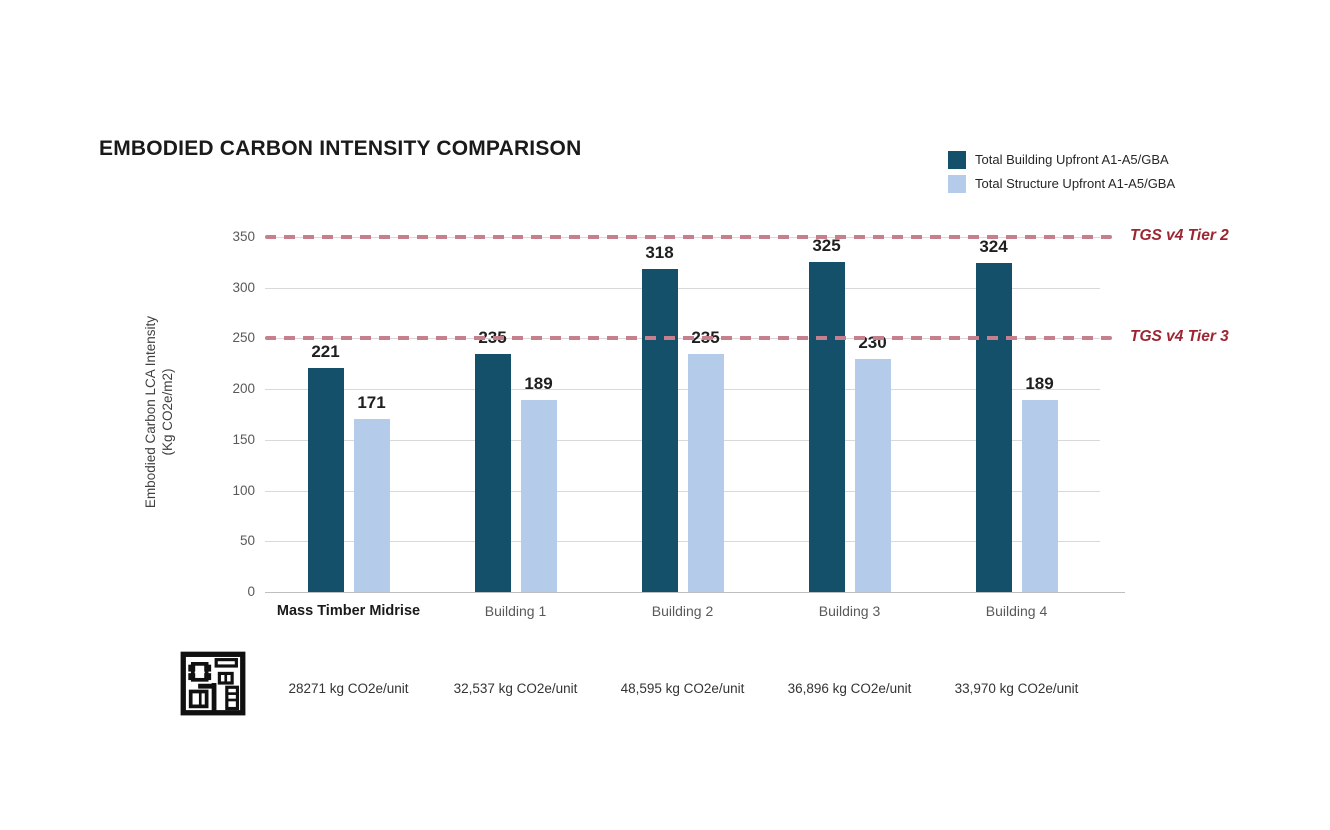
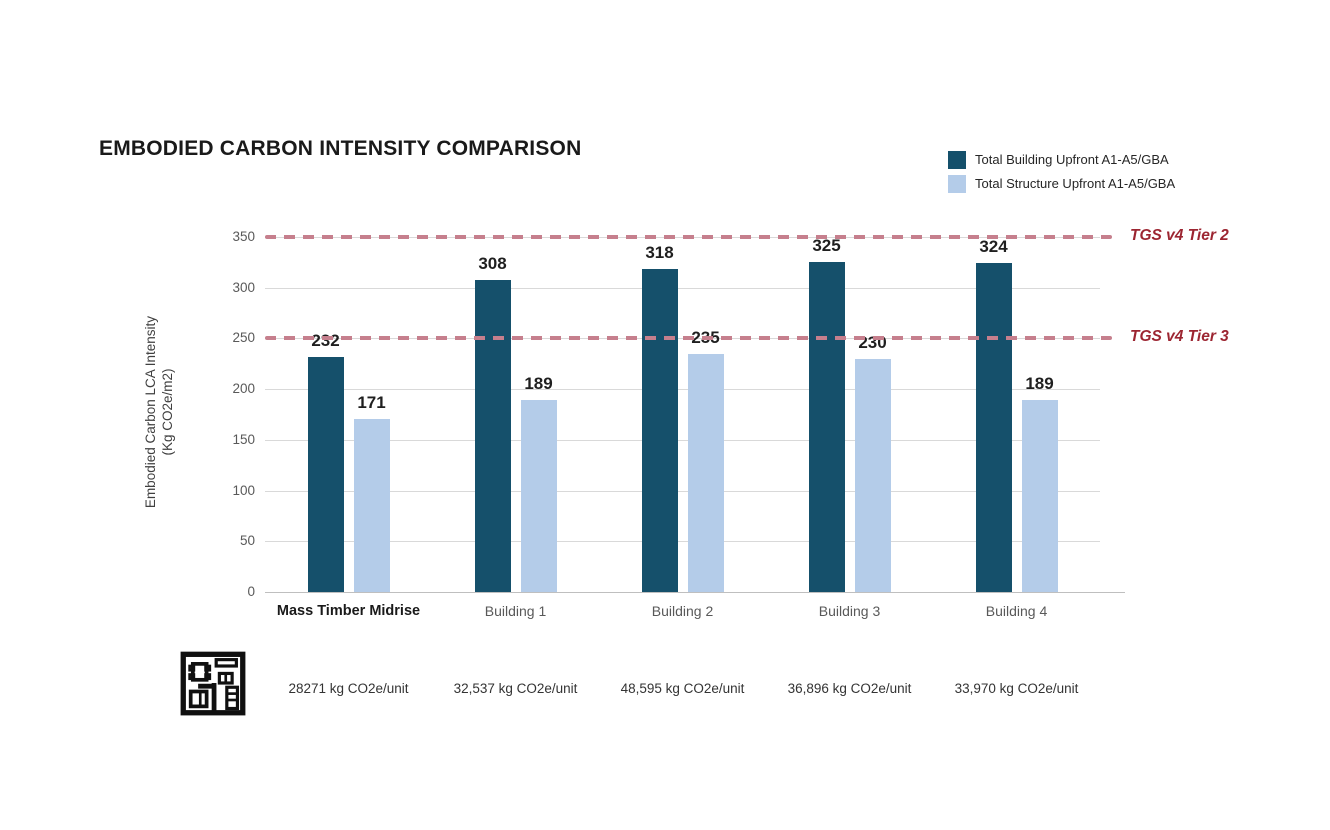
Total Building Upfront A1-A5/GBA/Mass Timber Midrise: 221 -> 232
Total Building Upfront A1-A5/GBA/Building 1: 235 -> 308
